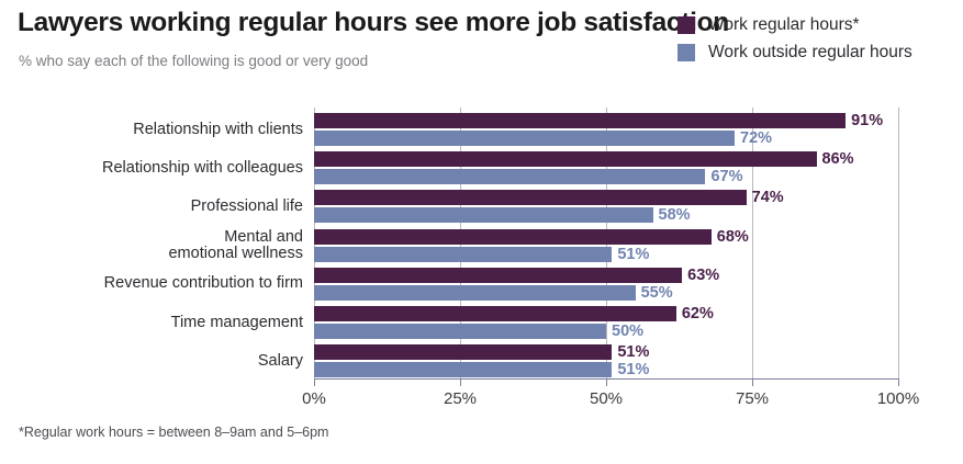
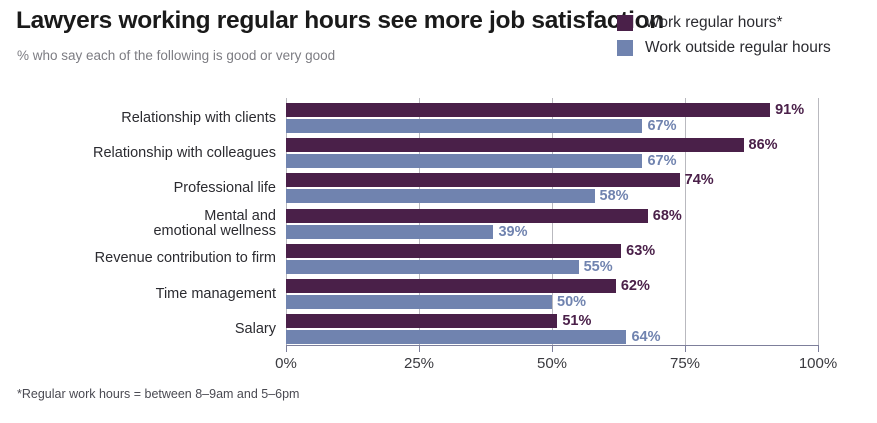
Work outside regular hours/Relationship with clients: 72% -> 67%
Work outside regular hours/Mental and emotional wellness: 51% -> 39%
Work outside regular hours/Salary: 51% -> 64%
